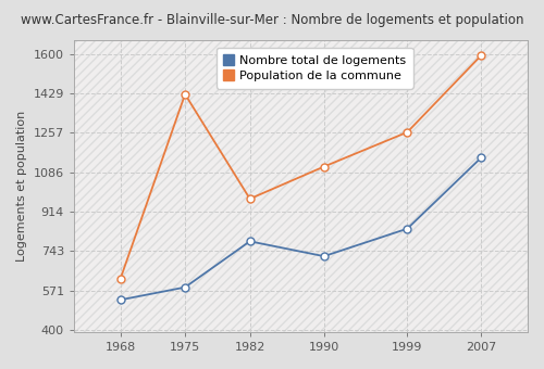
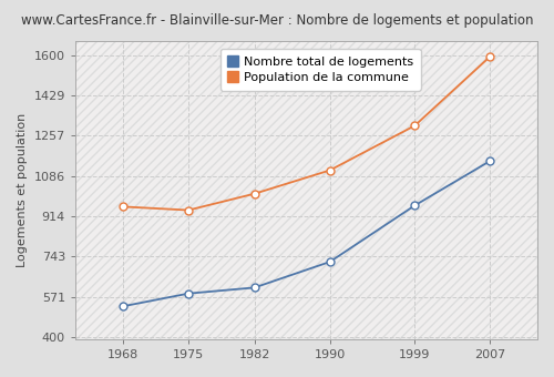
Population de la commune/1968: 620 -> 955
Population de la commune/1975: 1425 -> 940
Nombre total de logements/1982: 785 -> 610
Population de la commune/1982: 970 -> 1010
Nombre total de logements/1999: 840 -> 960
Population de la commune/1999: 1260 -> 1300
